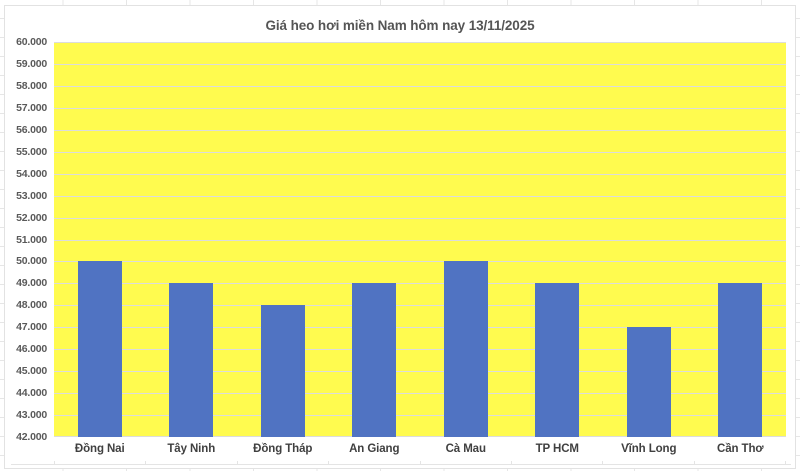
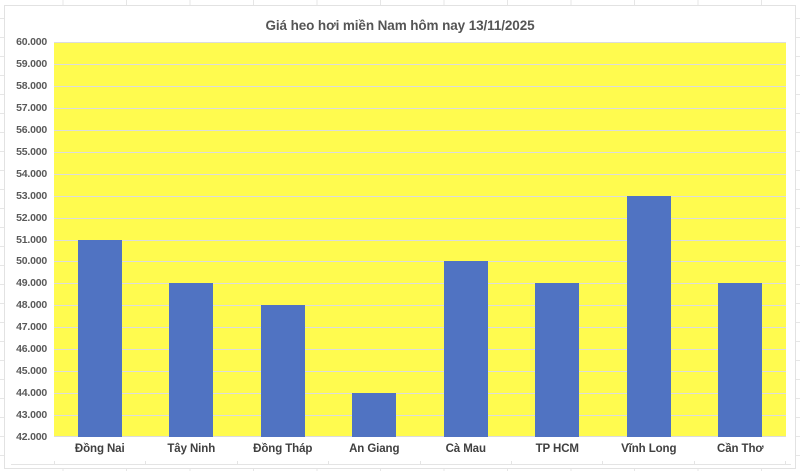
Đồng Nai: 50000 -> 51000
An Giang: 49000 -> 44000
Vĩnh Long: 47000 -> 53000
